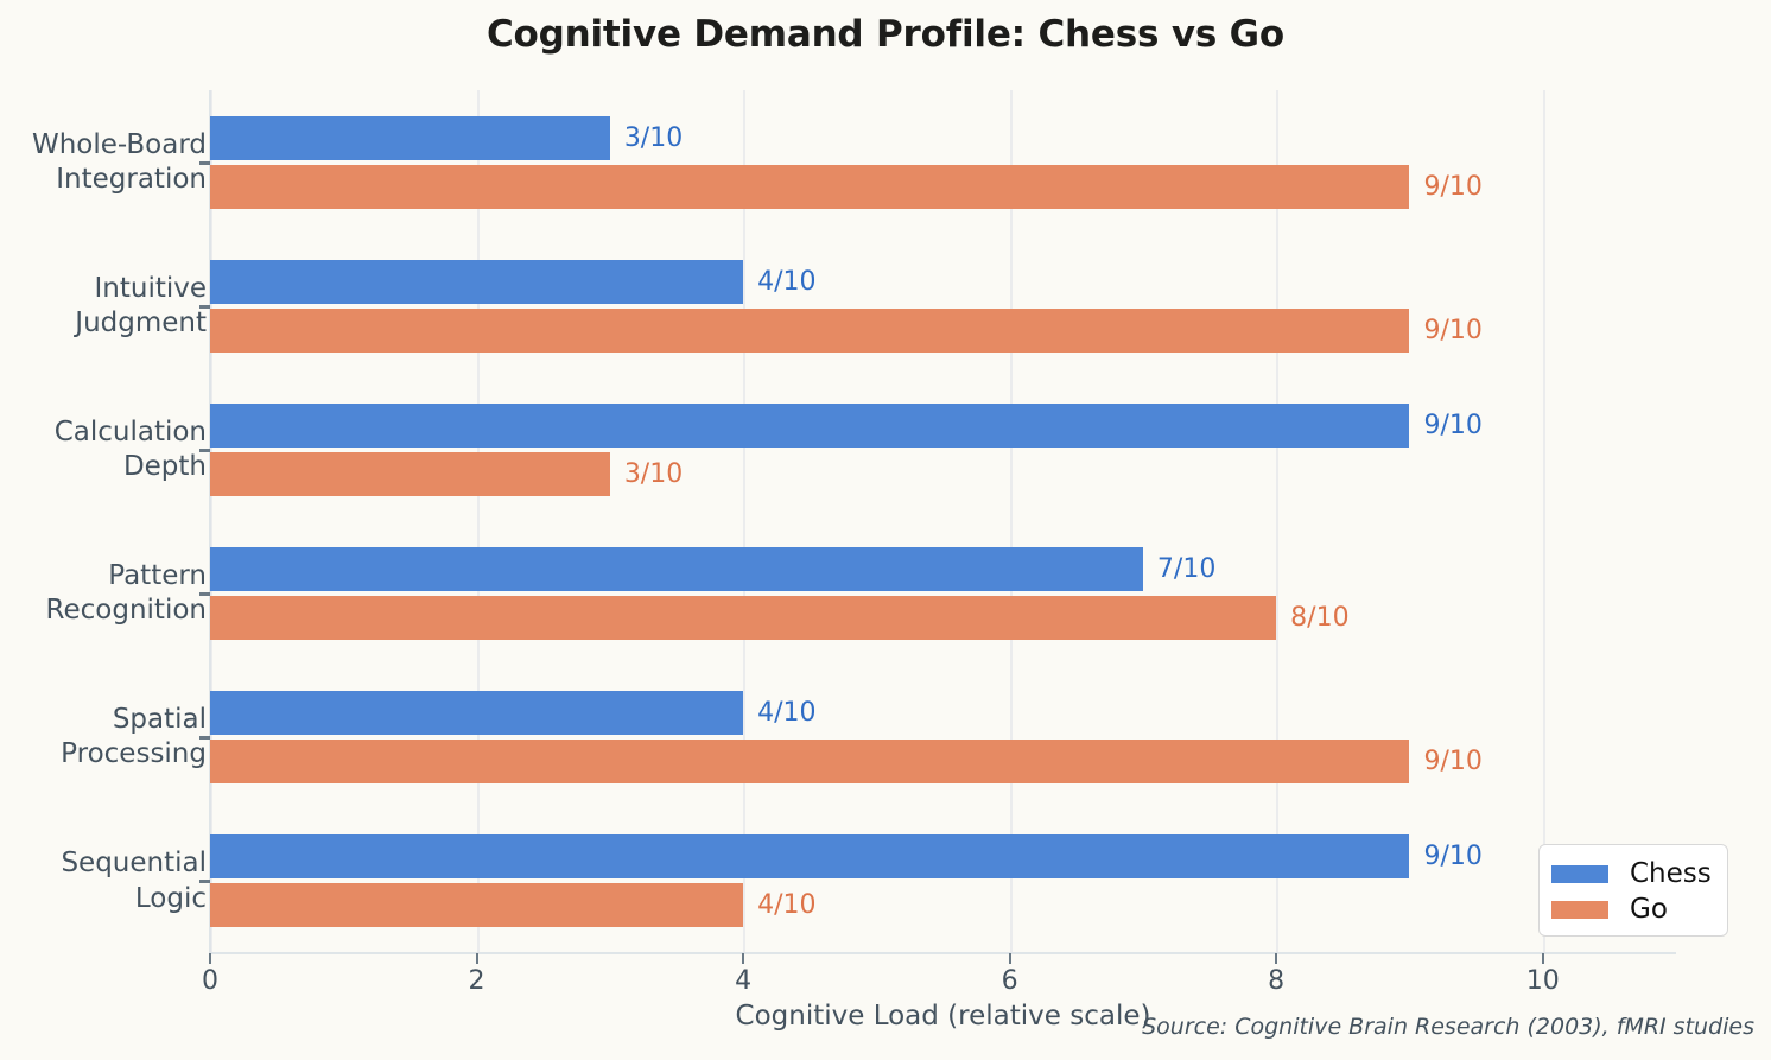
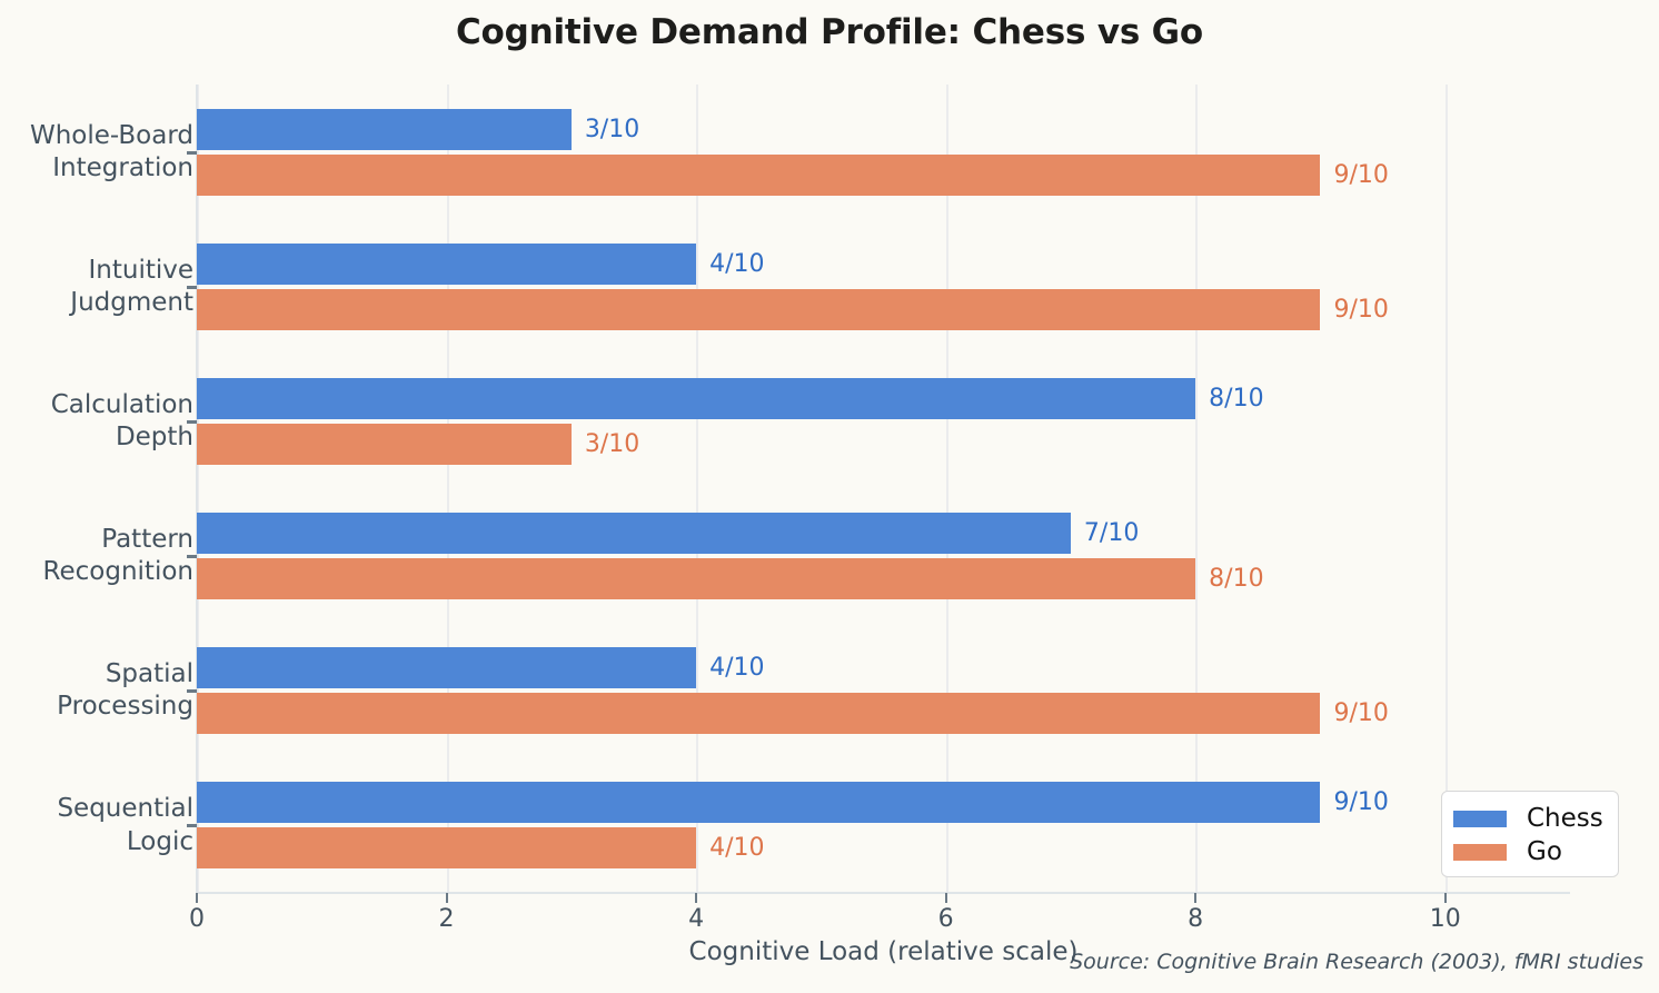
Chess/Calculation Depth: 9 -> 8
